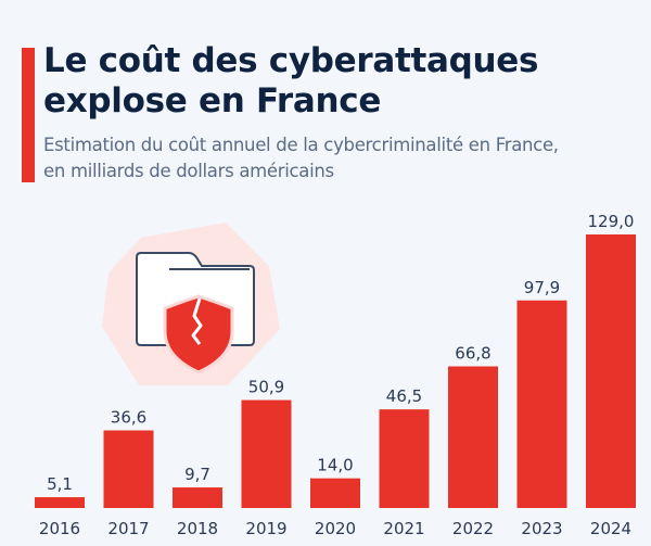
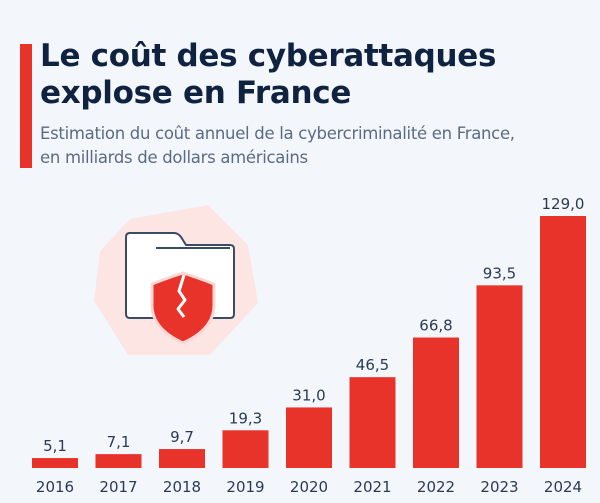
2017: 36,6 -> 7,1
2019: 50,9 -> 19,3
2020: 14,0 -> 31,0
2023: 97,9 -> 93,5
